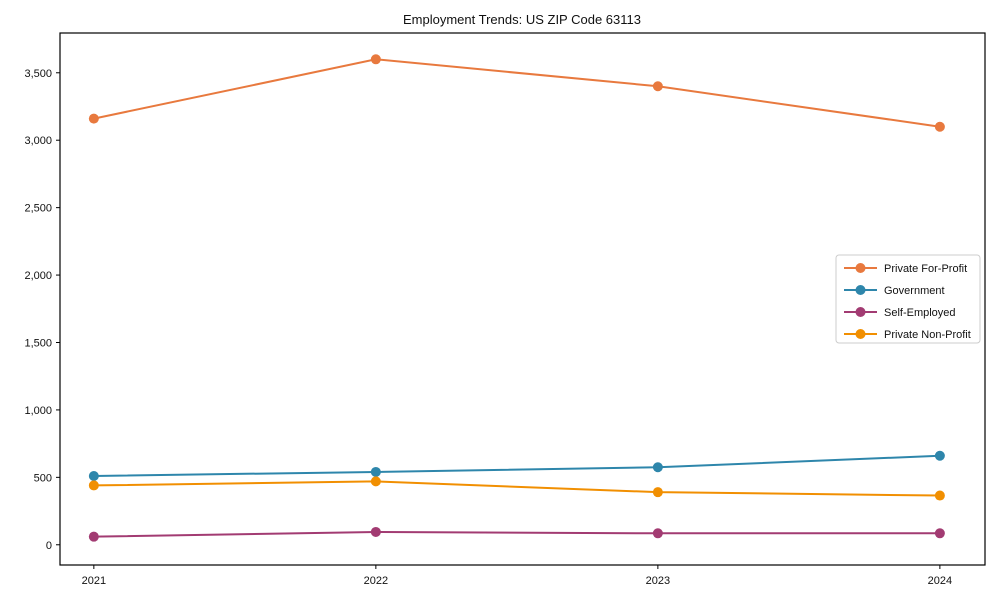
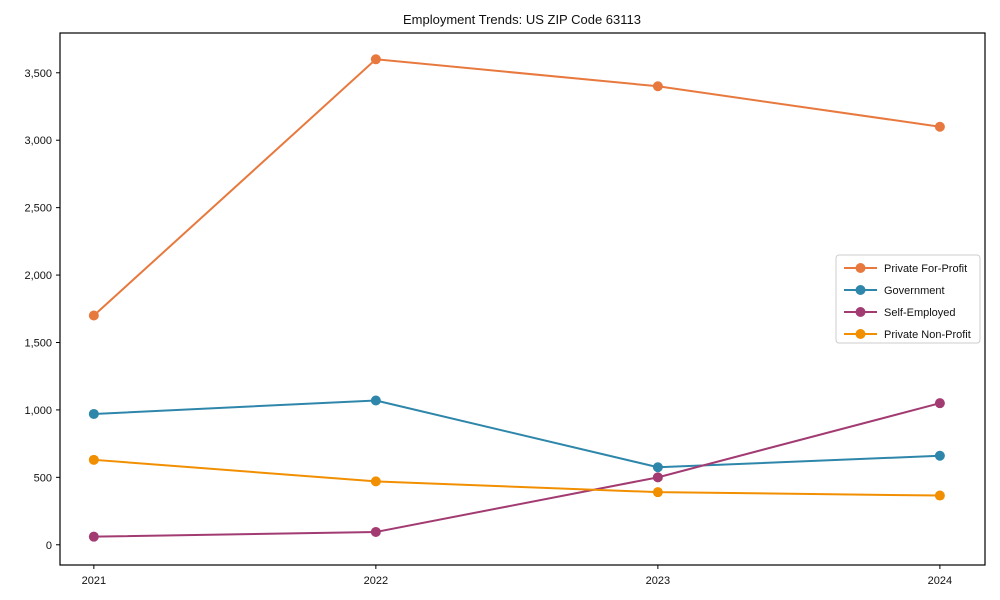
Private For-Profit/2021: 3160 -> 1700
Government/2021: 510 -> 970
Private Non-Profit/2021: 440 -> 630
Government/2022: 540 -> 1070
Self-Employed/2023: 80 -> 500
Self-Employed/2024: 80 -> 1050
